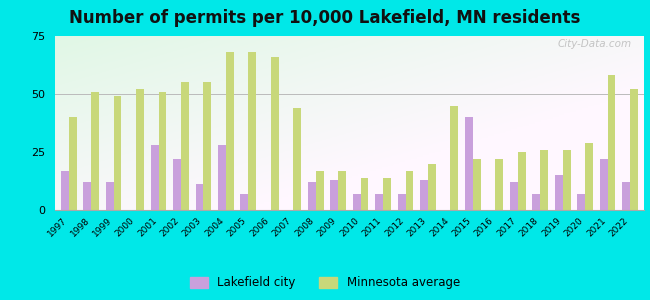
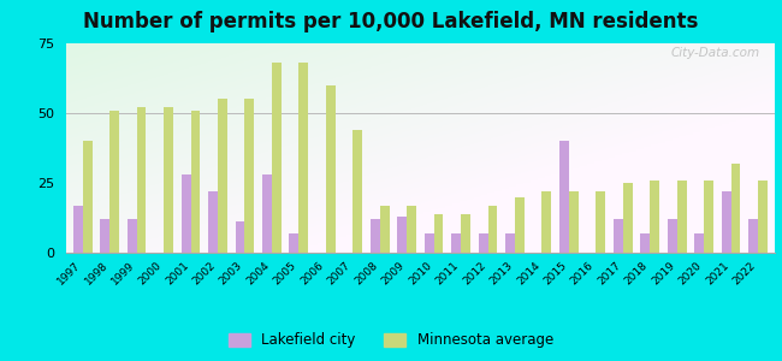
Minnesota average/1999: 49 -> 52
Minnesota average/2006: 66 -> 60
Lakefield city/2013: 13 -> 7
Minnesota average/2014: 45 -> 22
Lakefield city/2019: 15 -> 12
Minnesota average/2020: 29 -> 26
Minnesota average/2021: 58 -> 32
Minnesota average/2022: 52 -> 26
